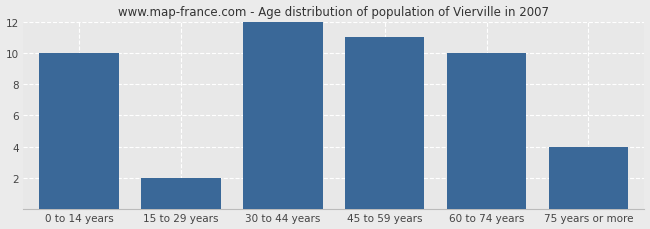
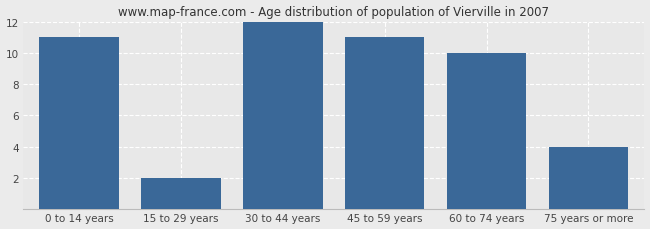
0 to 14 years: 10 -> 11
